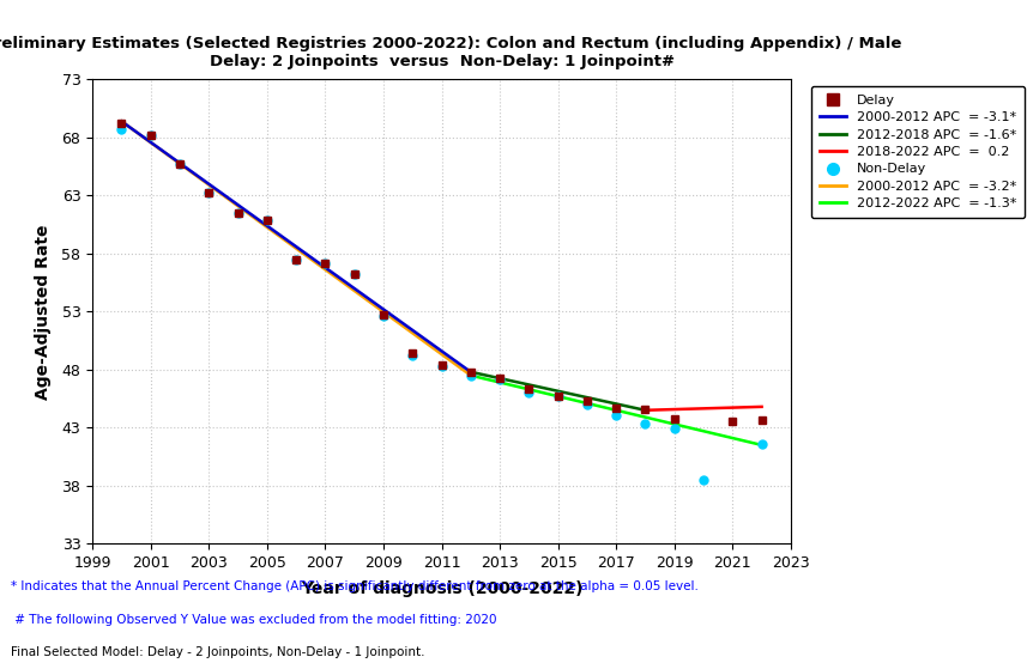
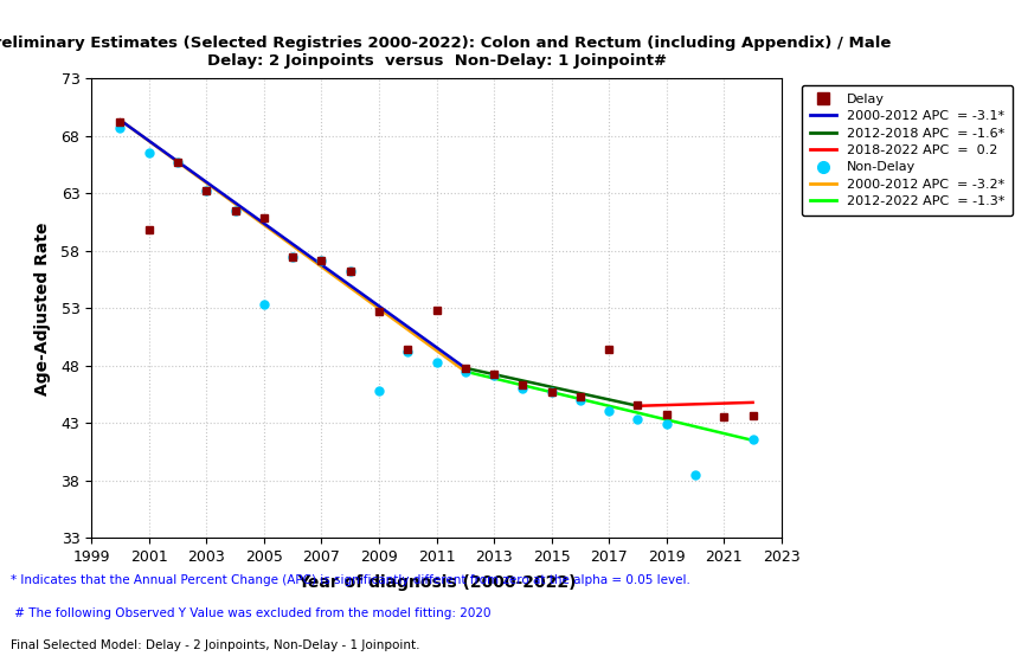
Delay/2001: 68.2 -> 59.8
Non-Delay/2001: 68.2 -> 66.6
Non-Delay/2005: 60.9 -> 53.4
Non-Delay/2009: 52.6 -> 45.8
Delay/2011: 48.4 -> 52.8
Delay/2017: 44.7 -> 49.4
